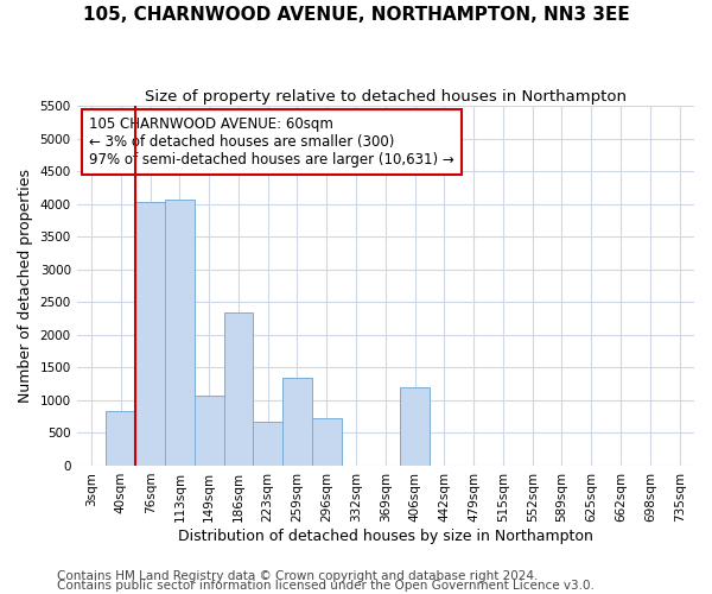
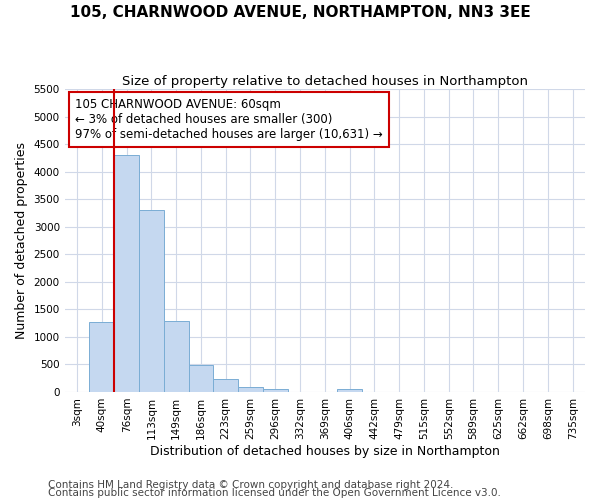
40sqm: 840 -> 1270
76sqm: 4040 -> 4300
113sqm: 4060 -> 3300
149sqm: 1080 -> 1280
186sqm: 2340 -> 490
223sqm: 680 -> 230
259sqm: 1340 -> 90
296sqm: 720 -> 60
406sqm: 1200 -> 60
